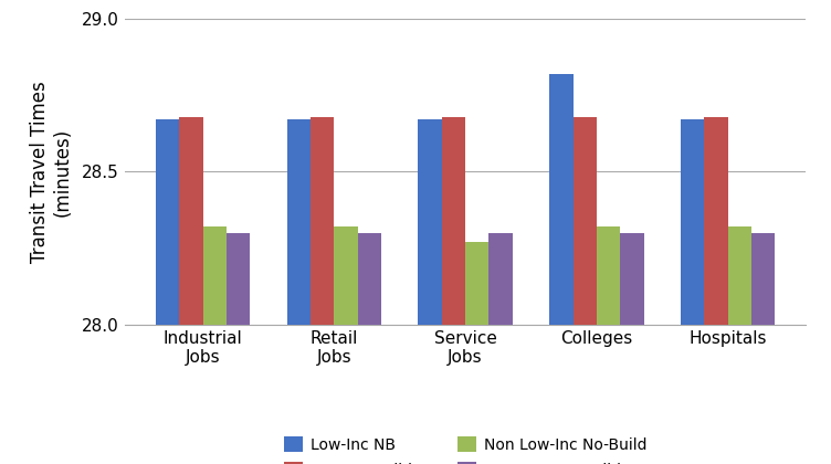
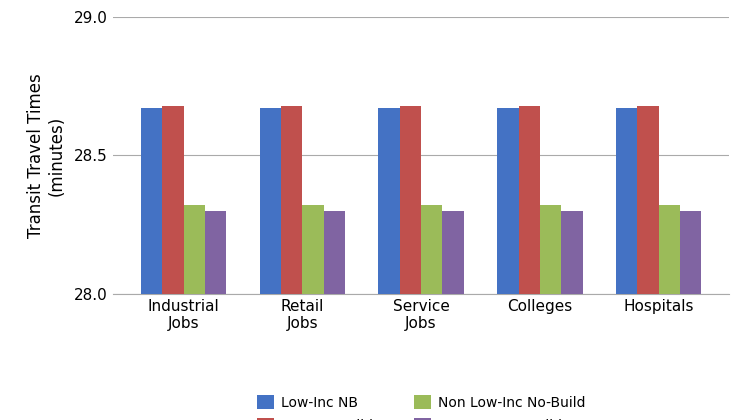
Non Low-Inc No-Build/Service Jobs: 28.27 -> 28.32
Low-Inc NB/Colleges: 28.82 -> 28.67
